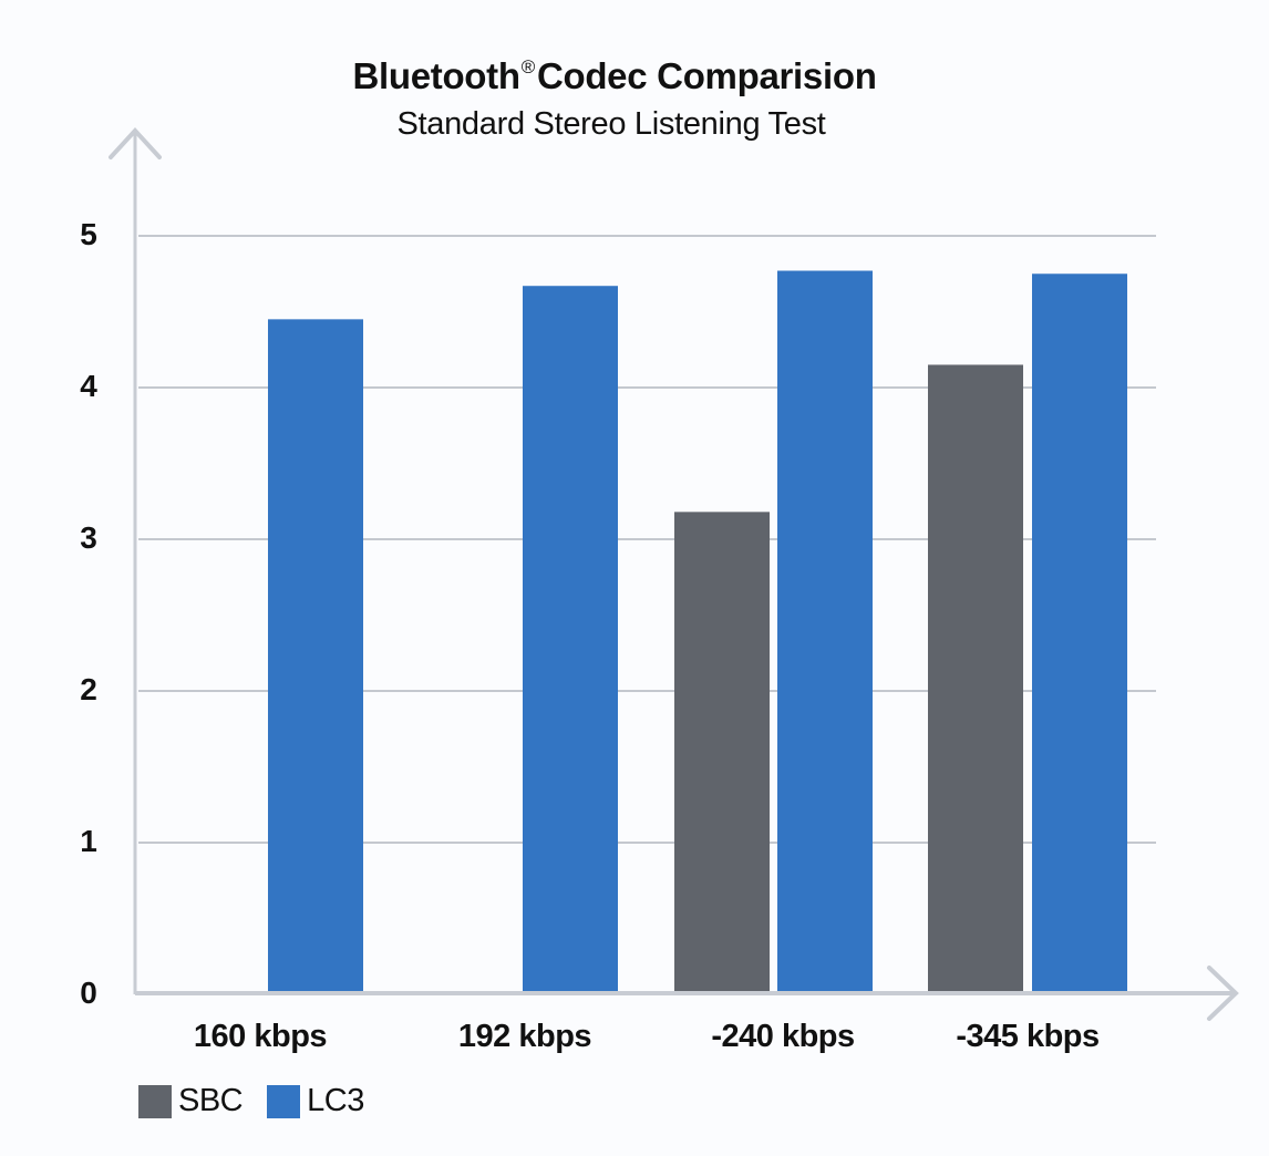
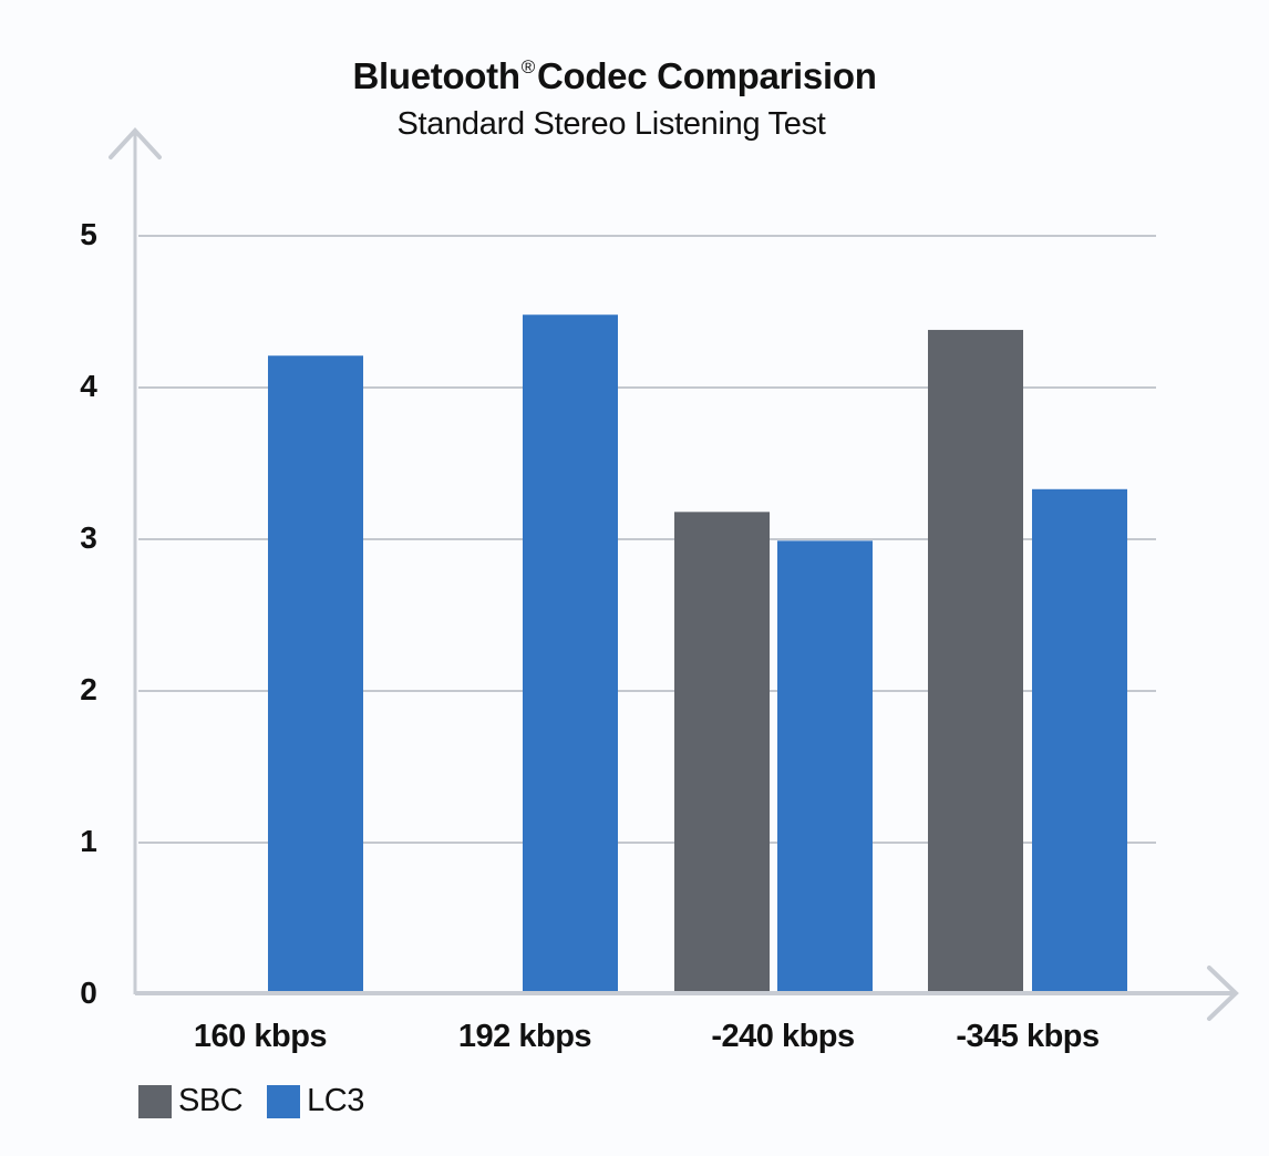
LC3/160 kbps: 4.45 -> 4.21
LC3/192 kbps: 4.67 -> 4.48
LC3/-240 kbps: 4.77 -> 2.99
SBC/-345 kbps: 4.15 -> 4.38
LC3/-345 kbps: 4.75 -> 3.33
